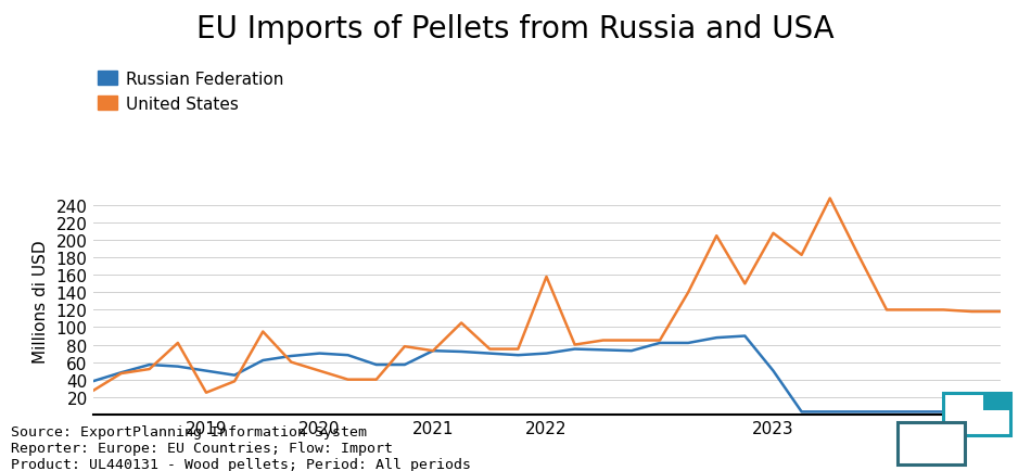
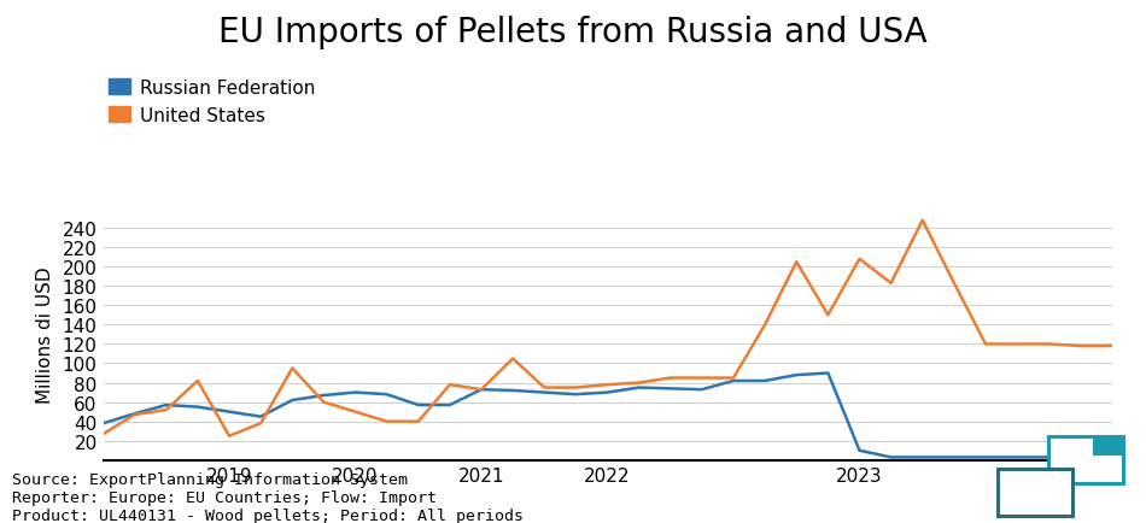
United States/2022: 158 -> 78
Russian Federation/2023: 50 -> 10
